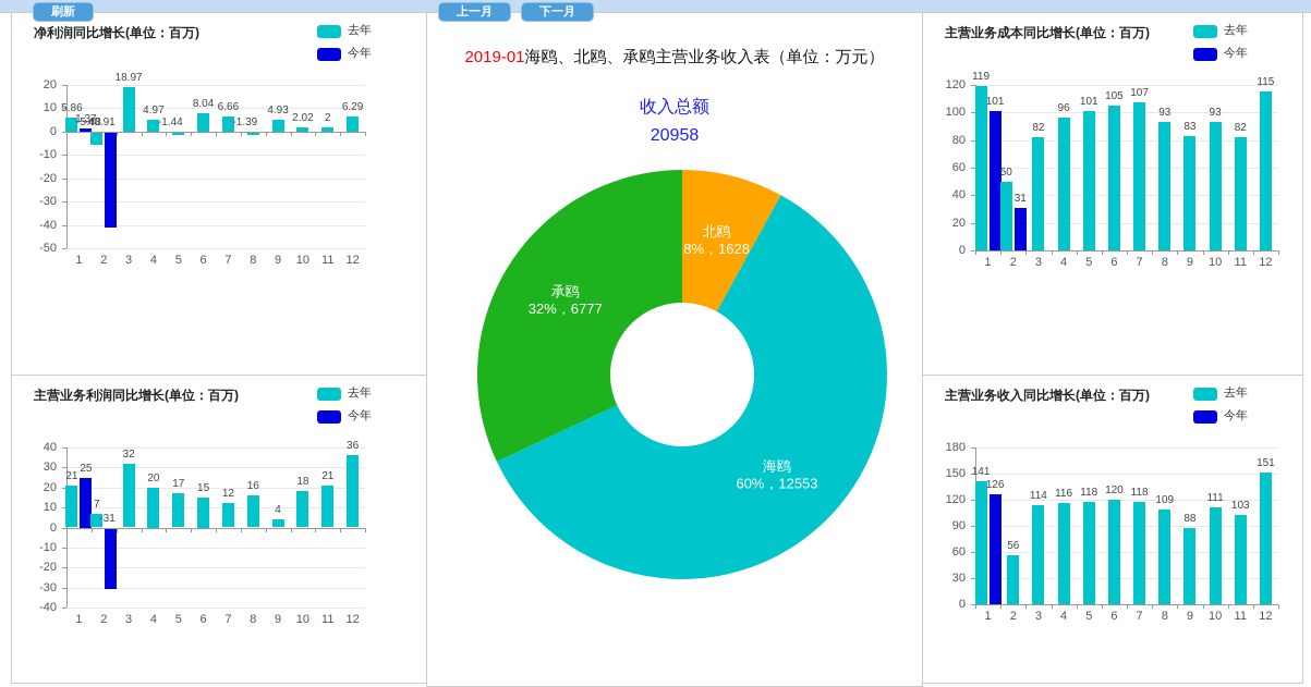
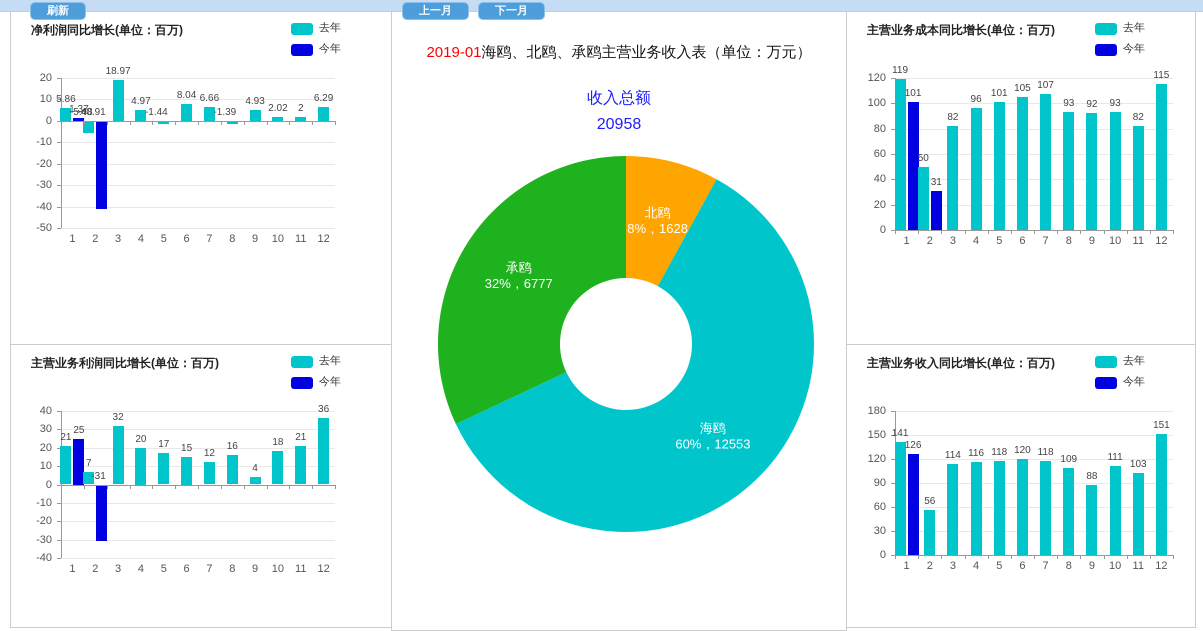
主营业务成本同比增长(单位：百万)/去年/9: 83 -> 92
